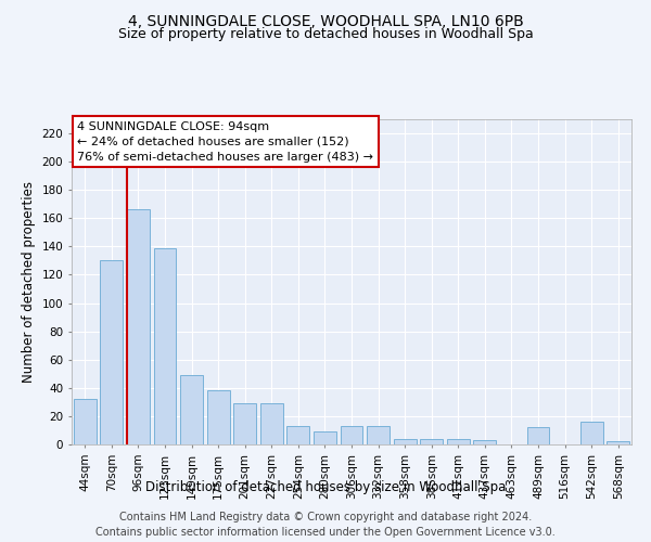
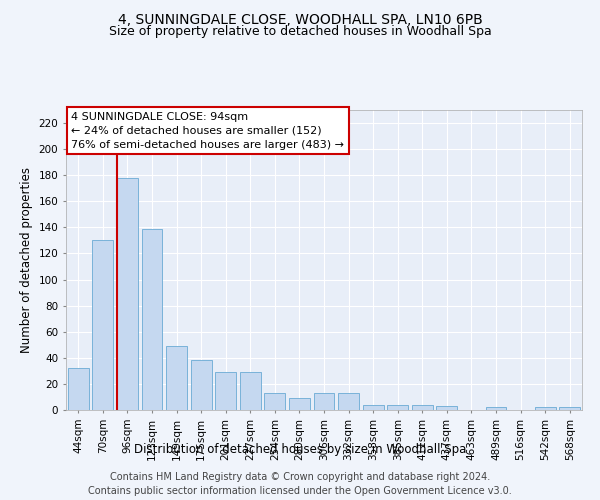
96sqm: 166 -> 178
489sqm: 12 -> 2
542sqm: 16 -> 2
